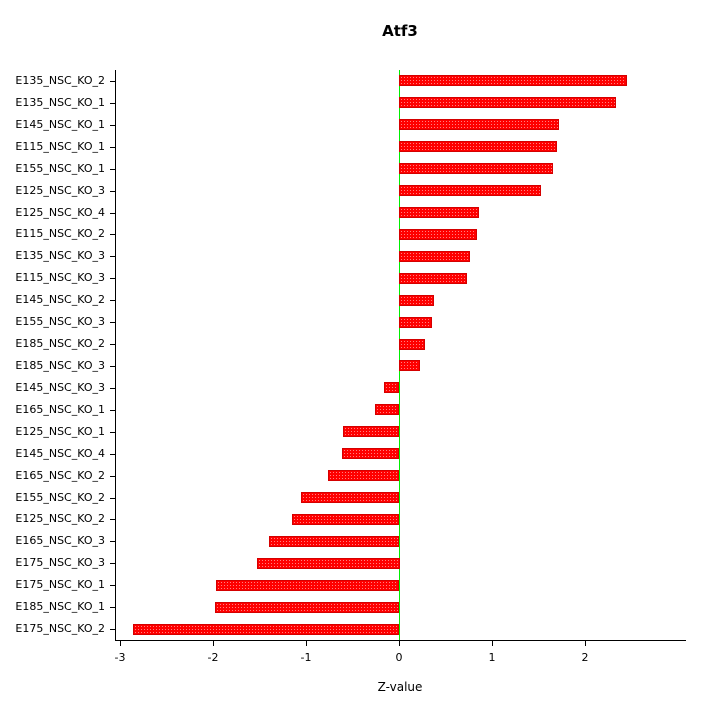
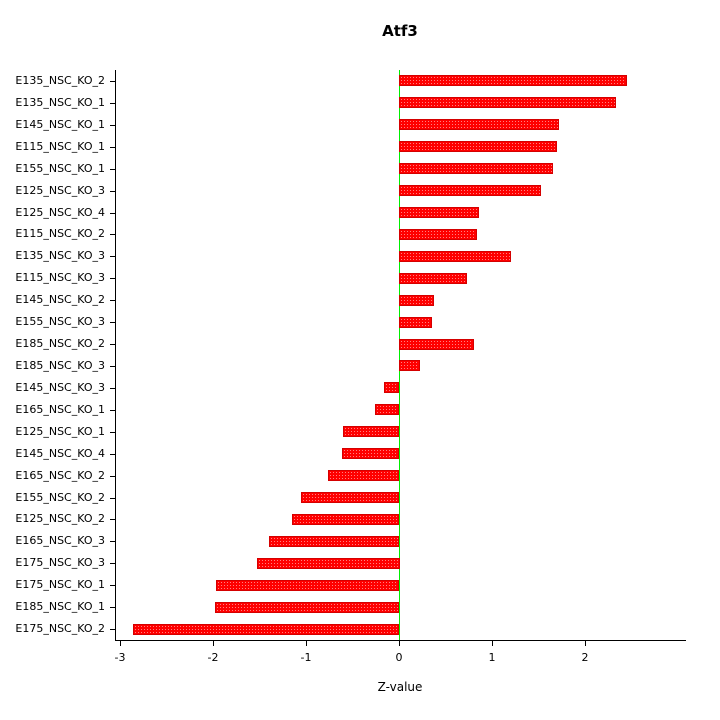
E135_NSC_KO_3: 0.8 -> 1.2
E185_NSC_KO_2: 0.3 -> 0.8
